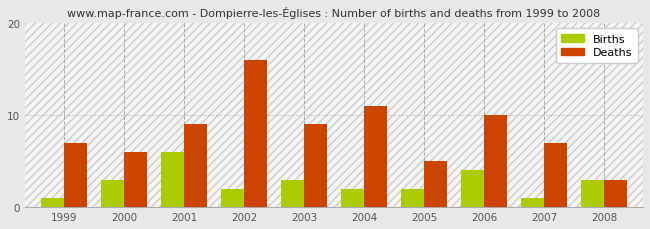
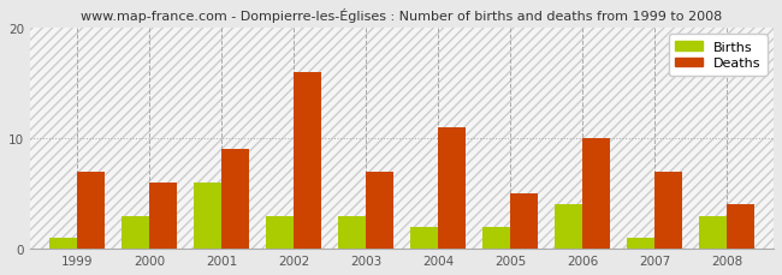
Births/2002: 2 -> 3
Deaths/2003: 9 -> 7
Deaths/2008: 3 -> 4
